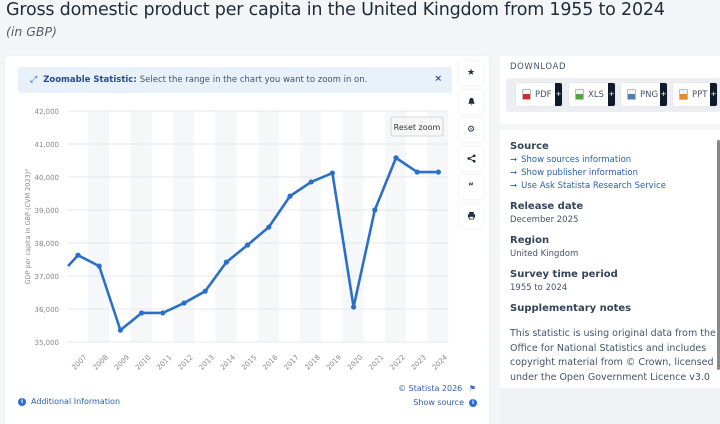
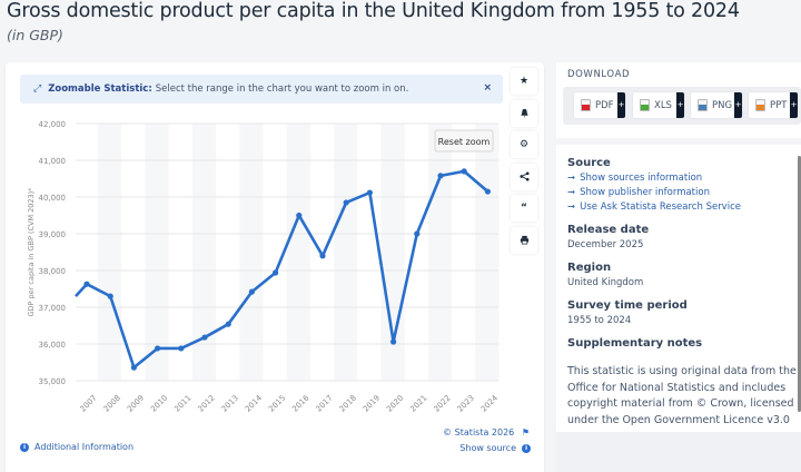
2016: 38500 -> 39500
2017: 39400 -> 38400
2023: 40200 -> 40700
